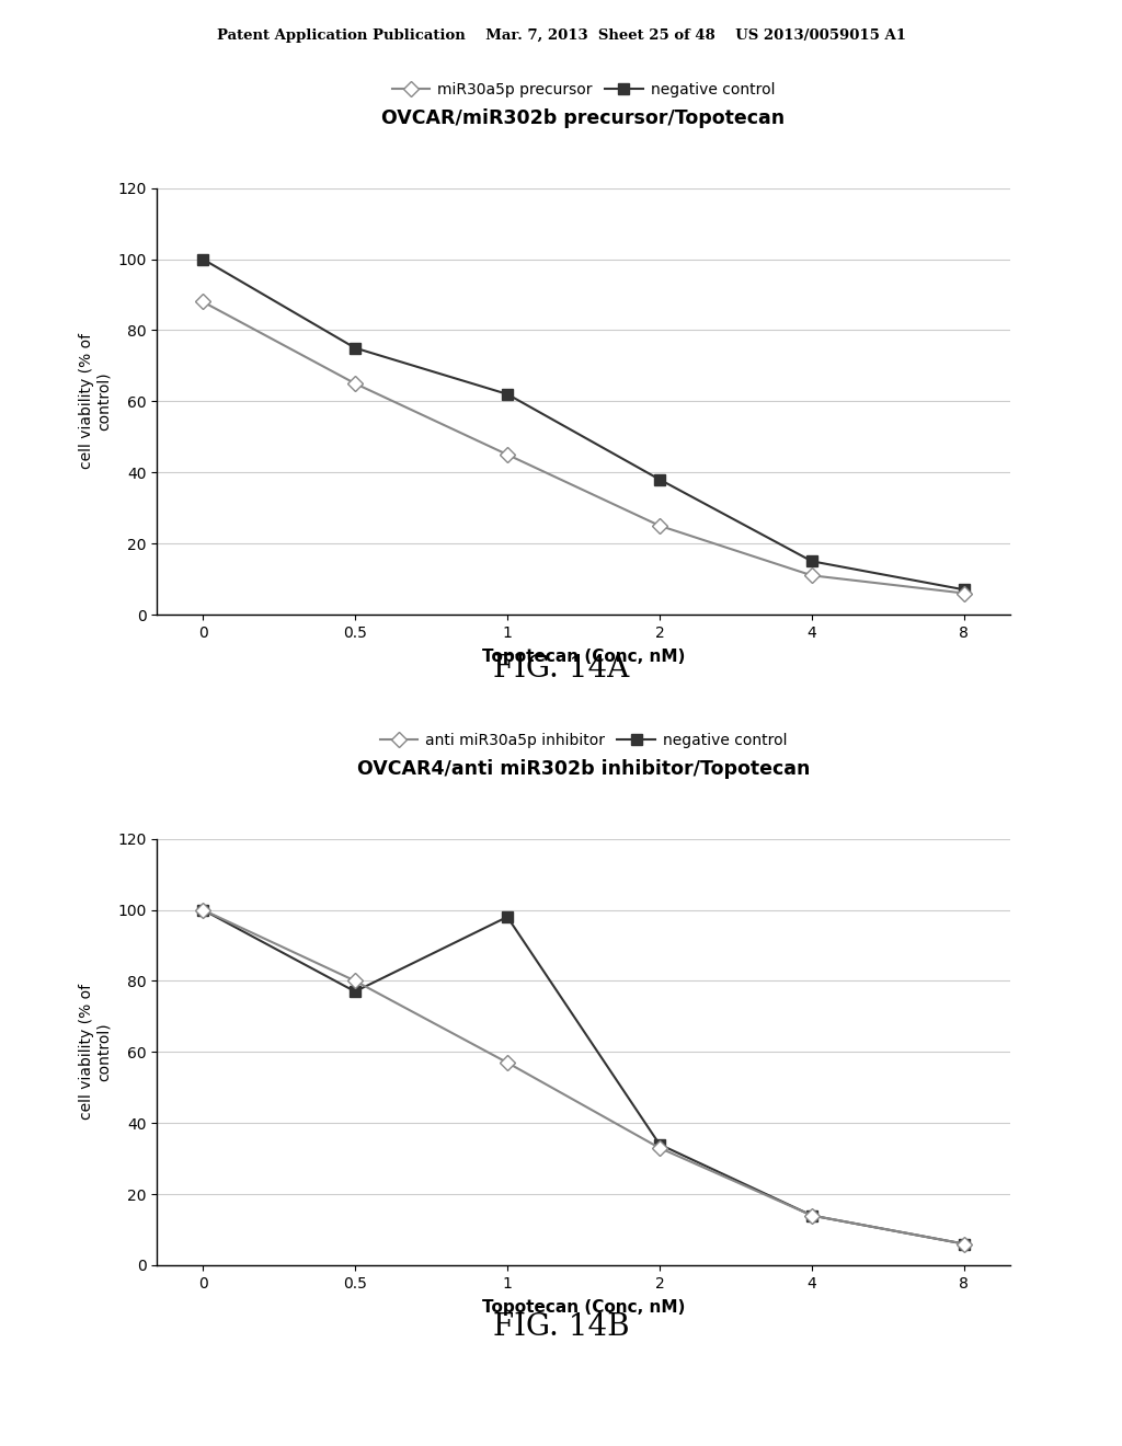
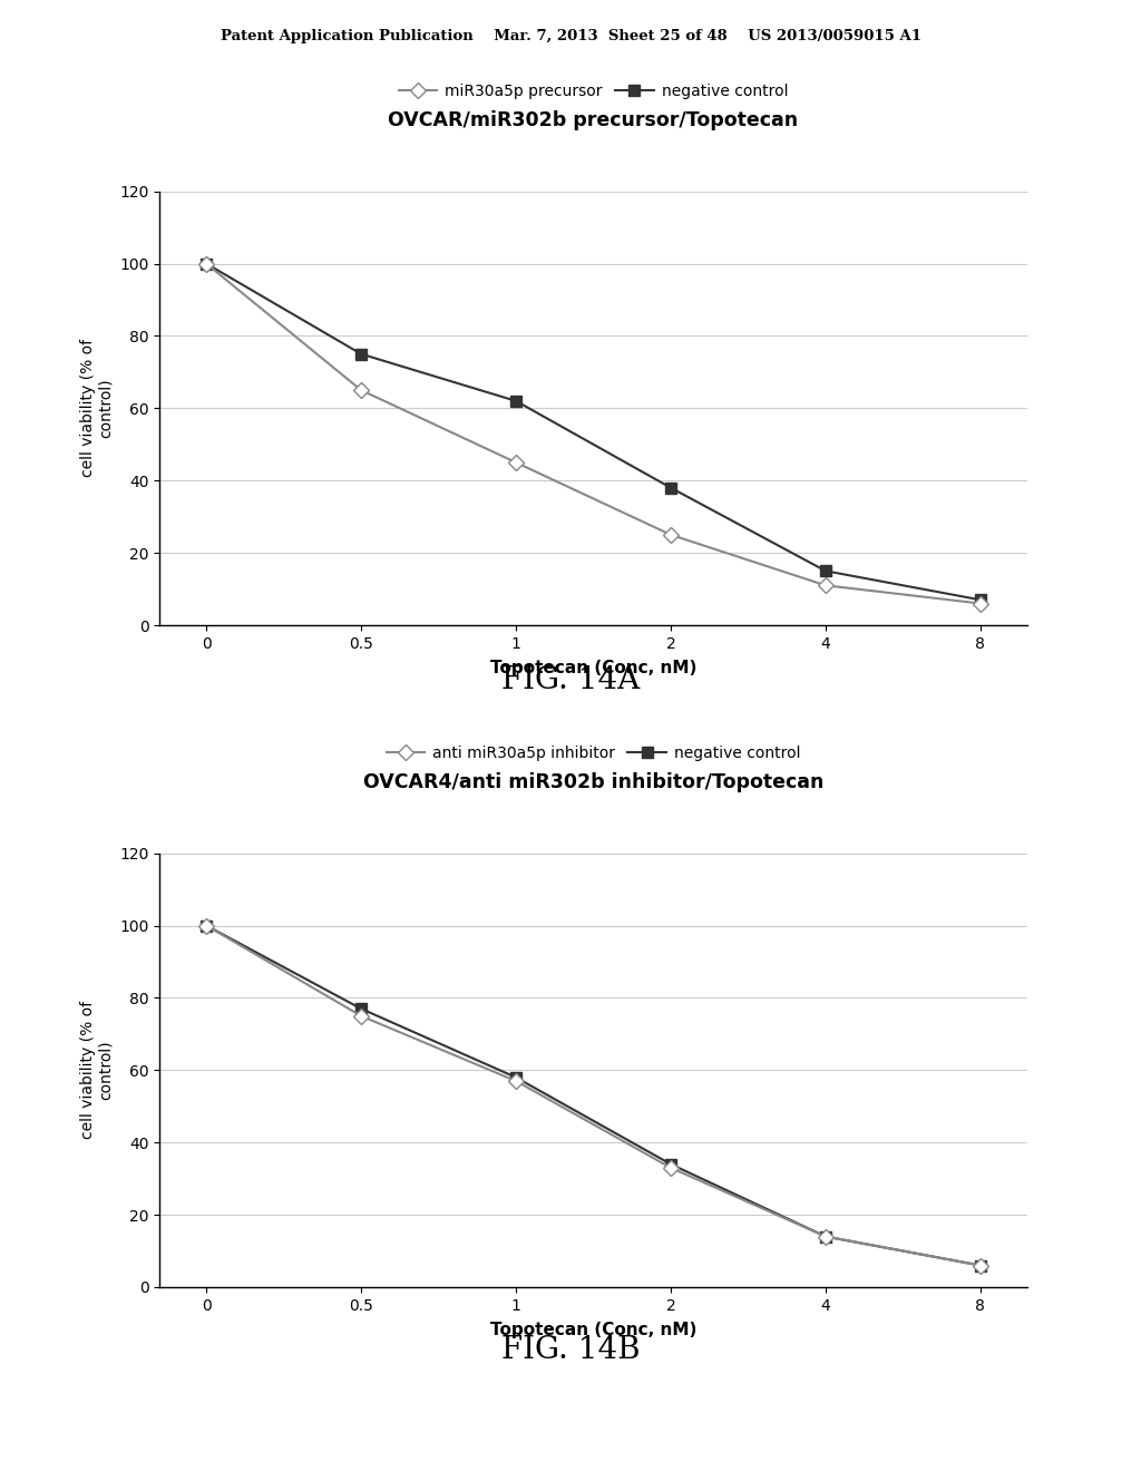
OVCAR/miR302b precursor/Topotecan/miR30a5p precursor/0: 88 -> 100
OVCAR4/anti miR302b inhibitor/Topotecan/anti miR30a5p inhibitor/0.5: 80 -> 75
OVCAR4/anti miR302b inhibitor/Topotecan/negative control/1: 98 -> 58
